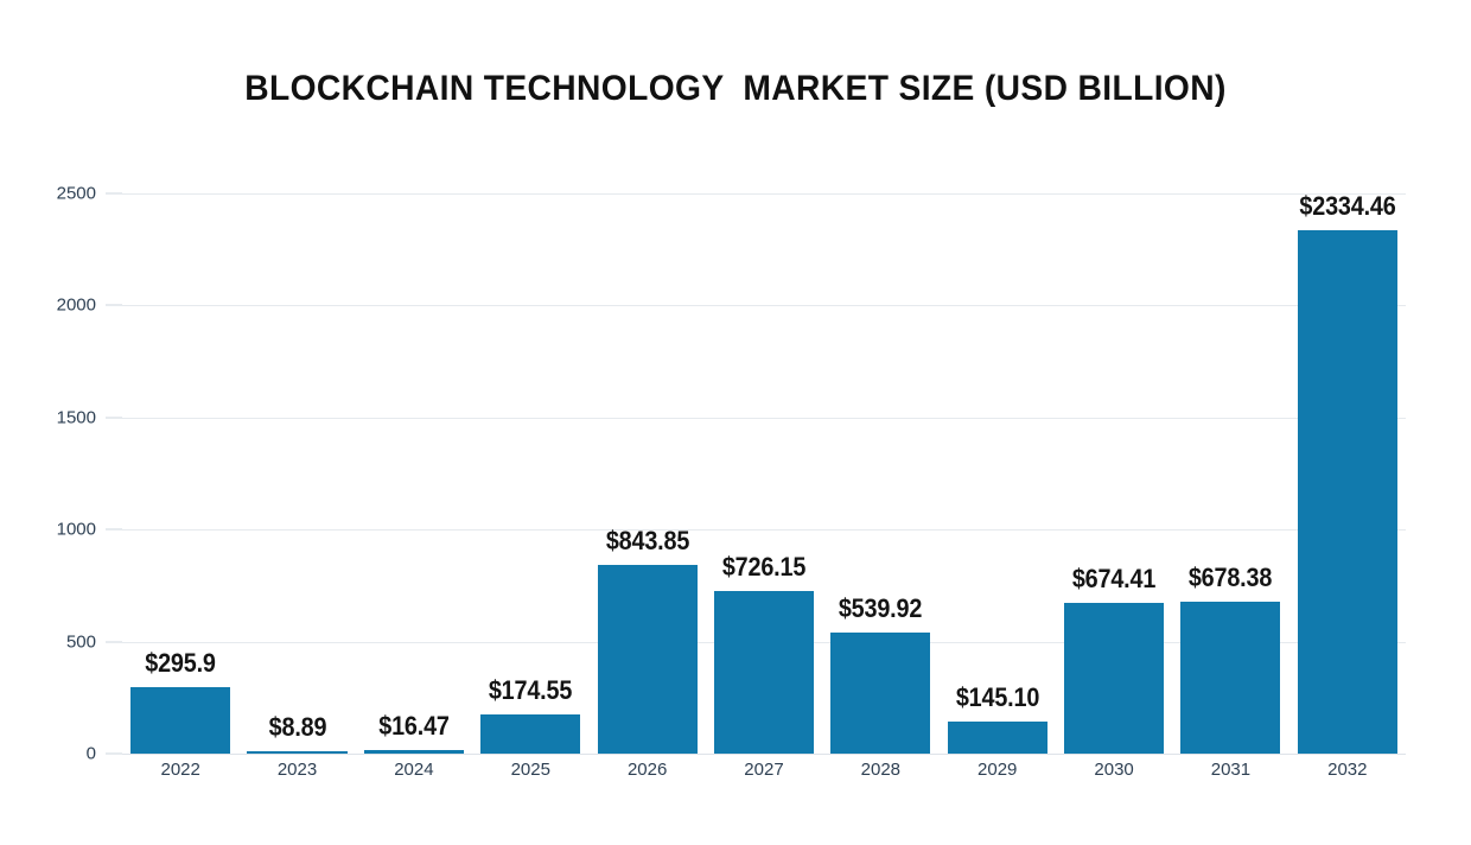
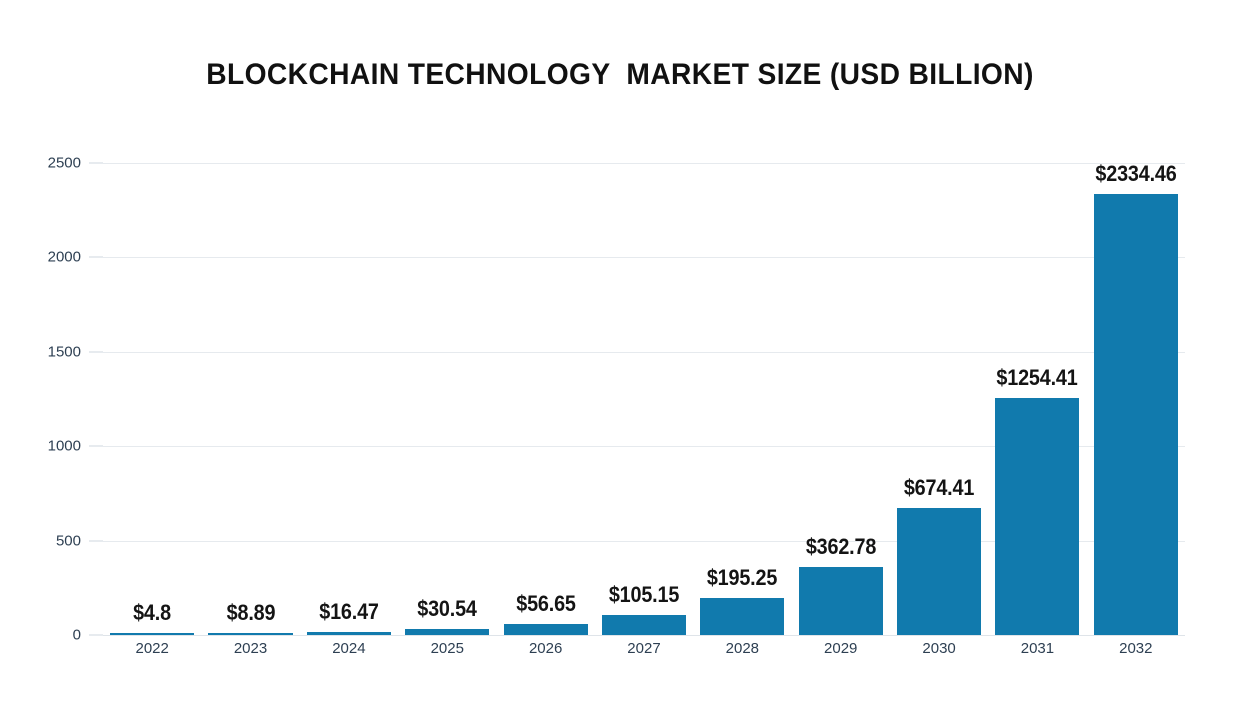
2022: $295.9 -> $4.8
2025: $174.55 -> $30.54
2026: $843.85 -> $56.65
2027: $726.15 -> $105.15
2028: $539.92 -> $195.25
2029: $145.10 -> $362.78
2031: $678.38 -> $1254.41
